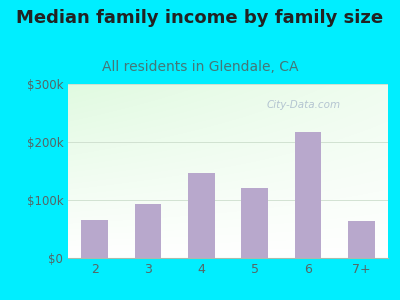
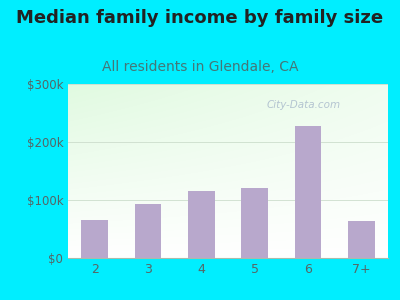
4: $146k -> $115k
6: $218k -> $228k
